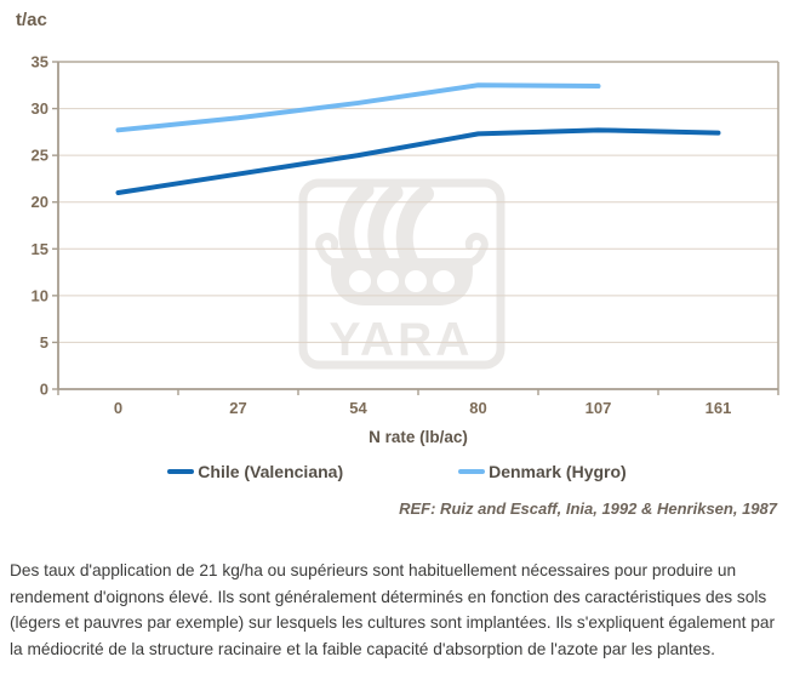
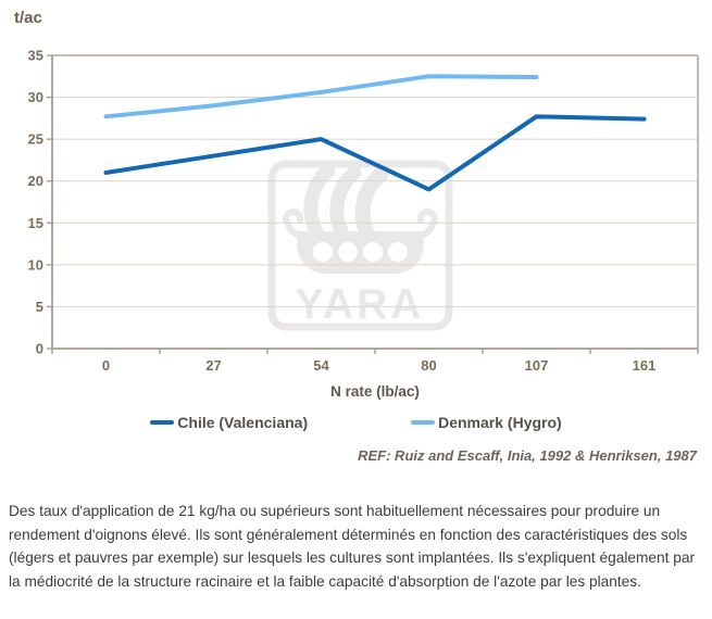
Chile (Valenciana)/80: 27 -> 19
